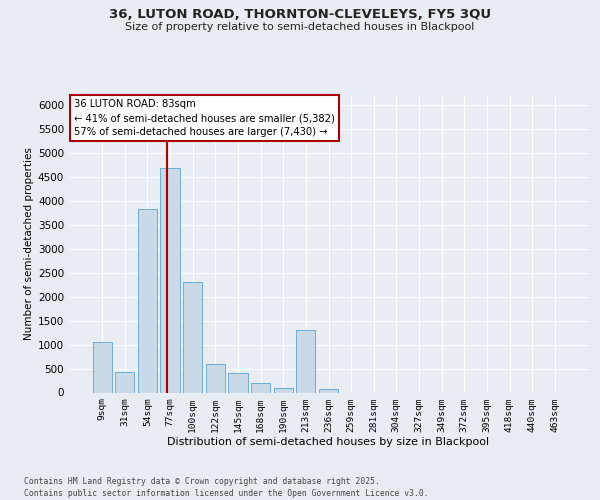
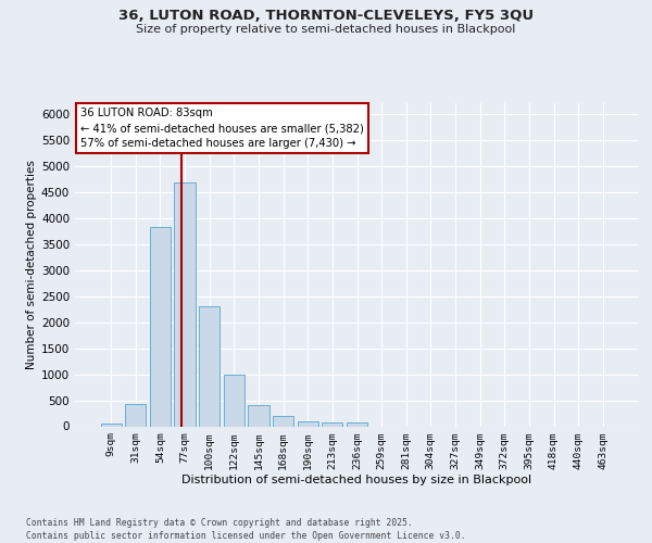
9sqm: 1050 -> 50
122sqm: 600 -> 1000
213sqm: 1300 -> 70
